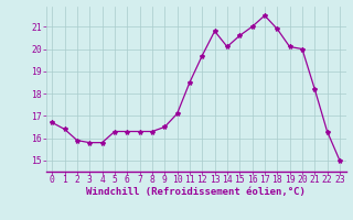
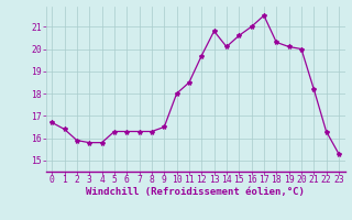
10: 17.1 -> 18.0
18: 20.9 -> 20.3
23: 15.0 -> 15.3
